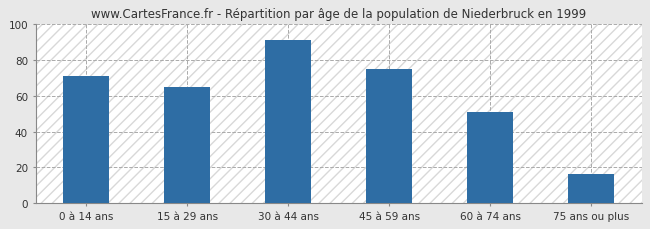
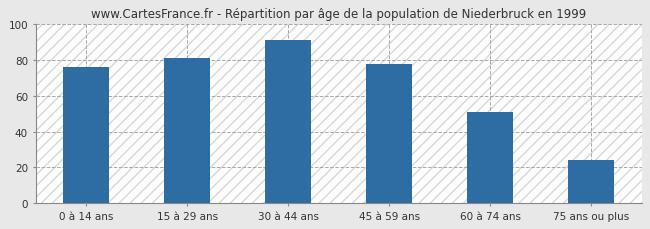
0 à 14 ans: 71 -> 76
15 à 29 ans: 65 -> 81
45 à 59 ans: 75 -> 78
75 ans ou plus: 16 -> 24
